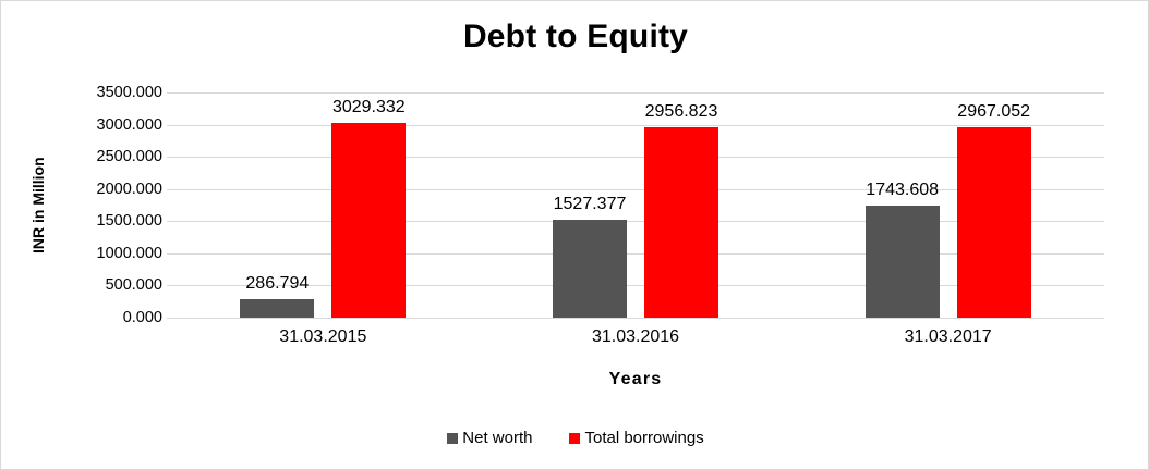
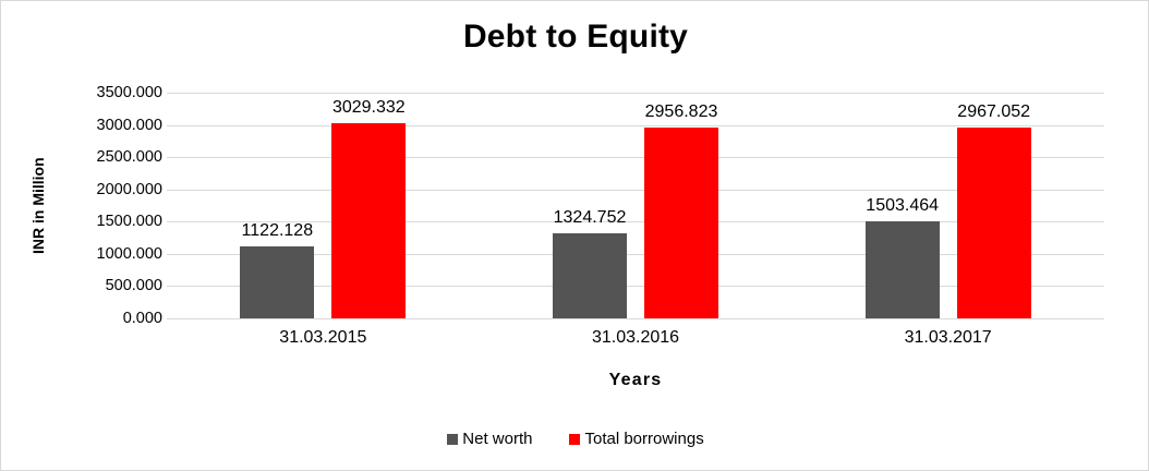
Net worth/31.03.2015: 286.794 -> 1122.128
Net worth/31.03.2016: 1527.377 -> 1324.752
Net worth/31.03.2017: 1743.608 -> 1503.464
